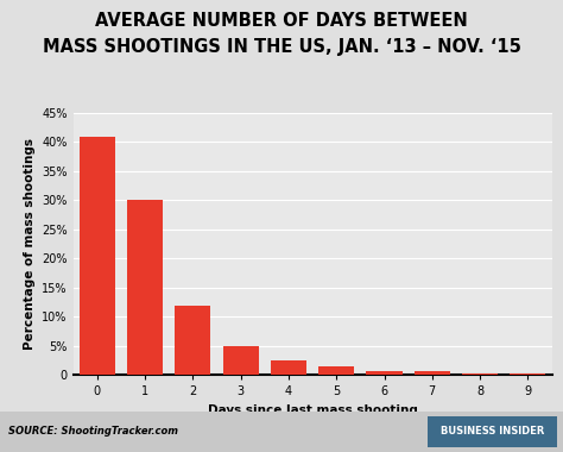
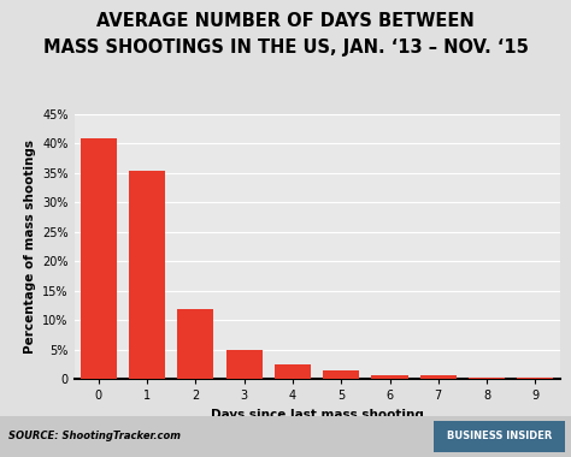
1: 30.0% -> 35.5%
